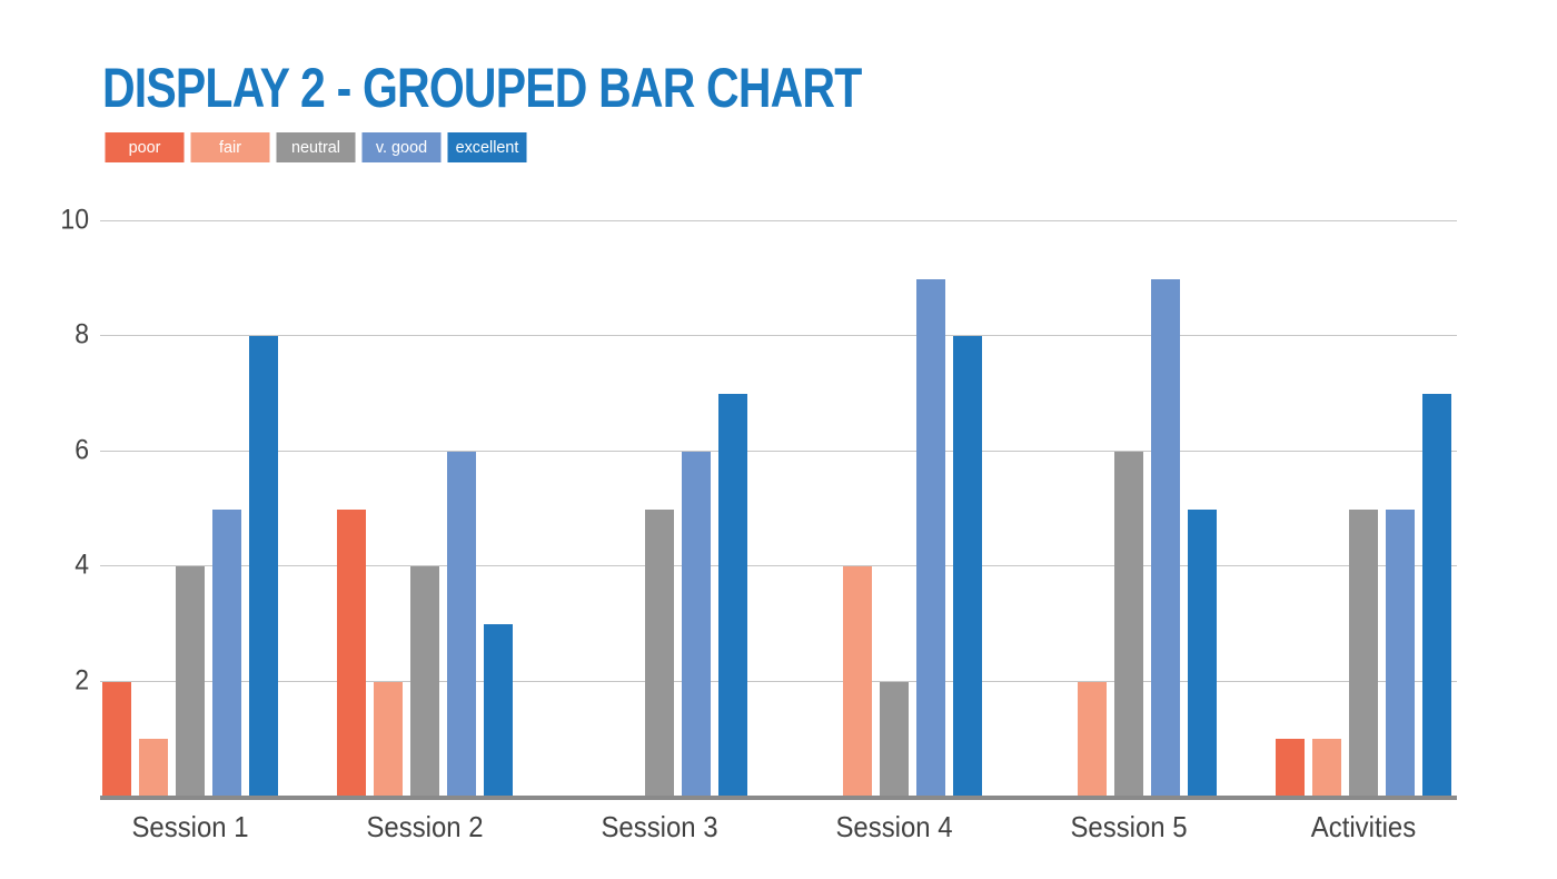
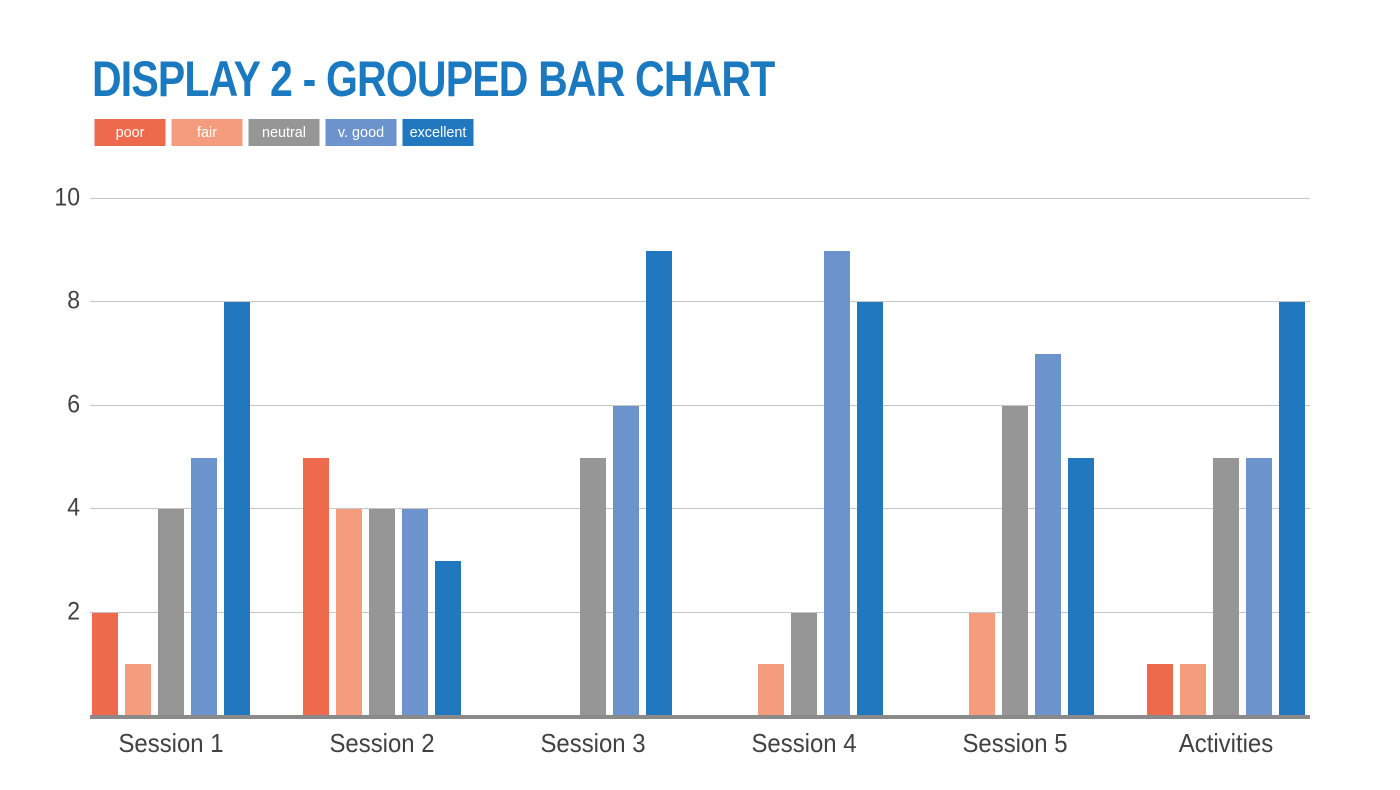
fair/Session 2: 2 -> 4
v. good/Session 2: 6 -> 4
excellent/Session 3: 7 -> 9
fair/Session 4: 4 -> 1
v. good/Session 5: 9 -> 7
excellent/Activities: 7 -> 8
